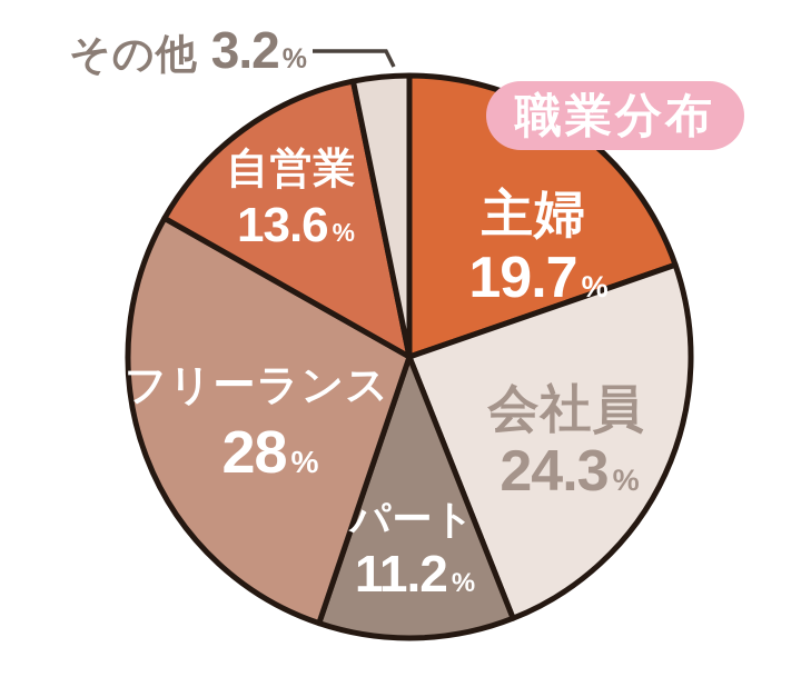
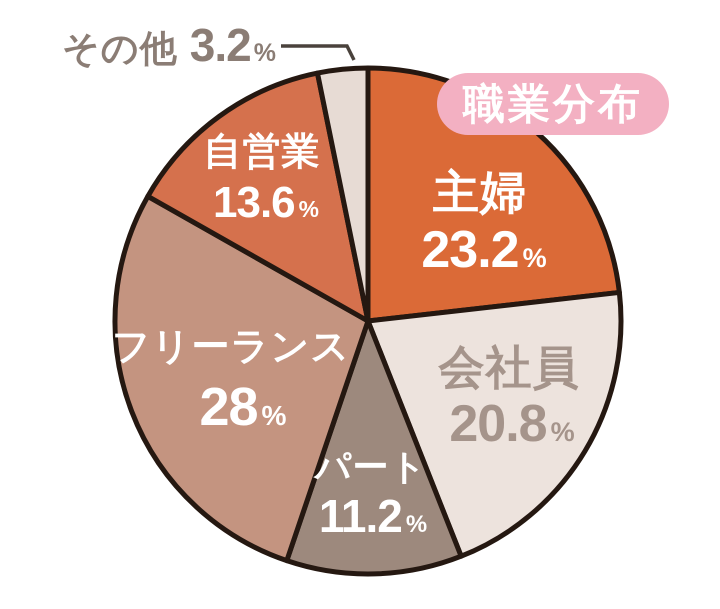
主婦: 19.7 -> 23.2
会社員: 24.3 -> 20.8
